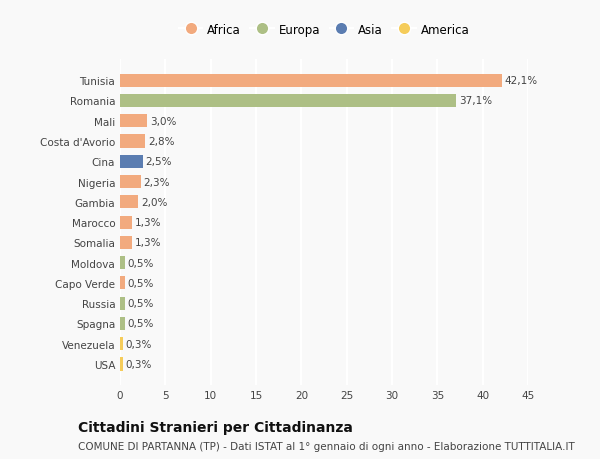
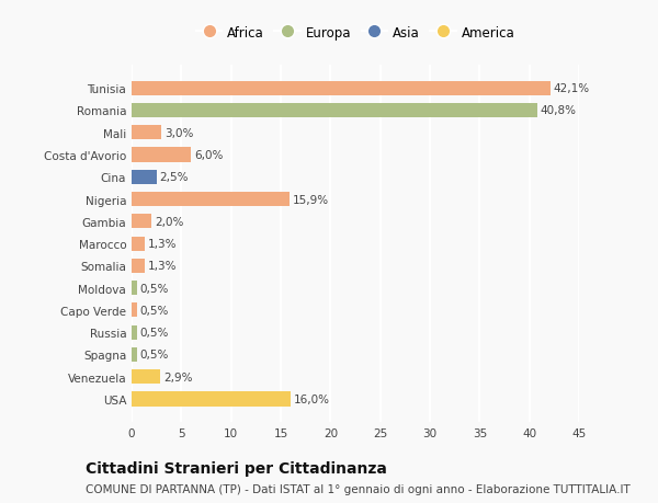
Romania: 37,1% -> 40,8%
Costa d'Avorio: 2,8% -> 6,0%
Nigeria: 2,3% -> 15,9%
Venezuela: 0,3% -> 2,9%
USA: 0,3% -> 16,0%
